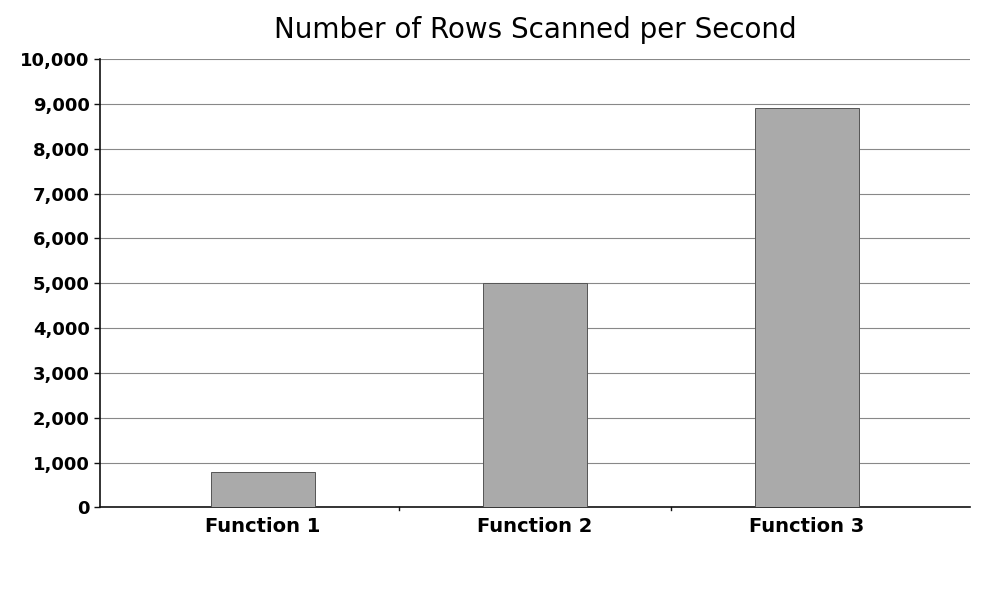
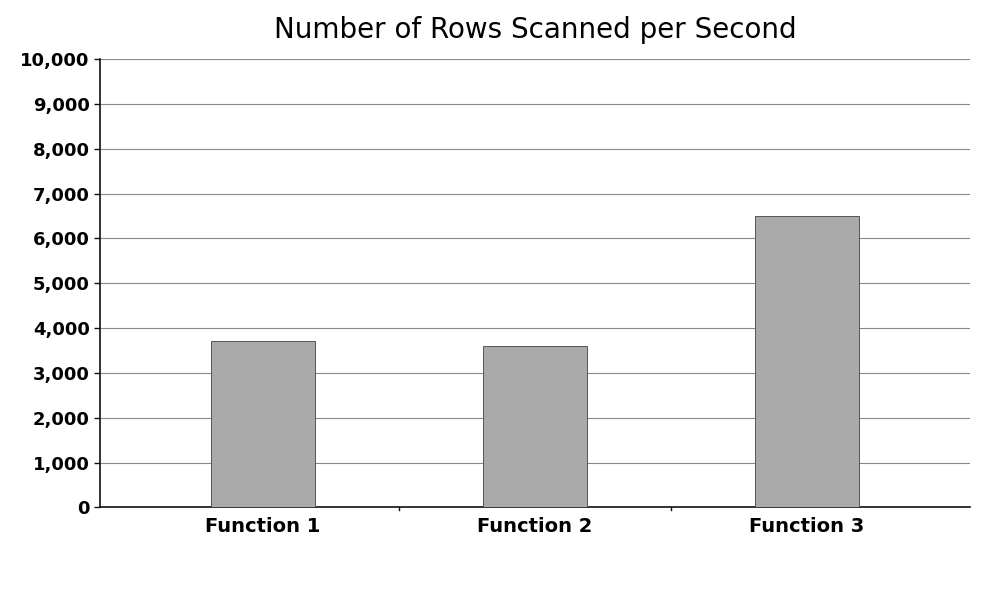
Function 1: 800 -> 3,700
Function 2: 5,000 -> 3,600
Function 3: 8,900 -> 6,500
